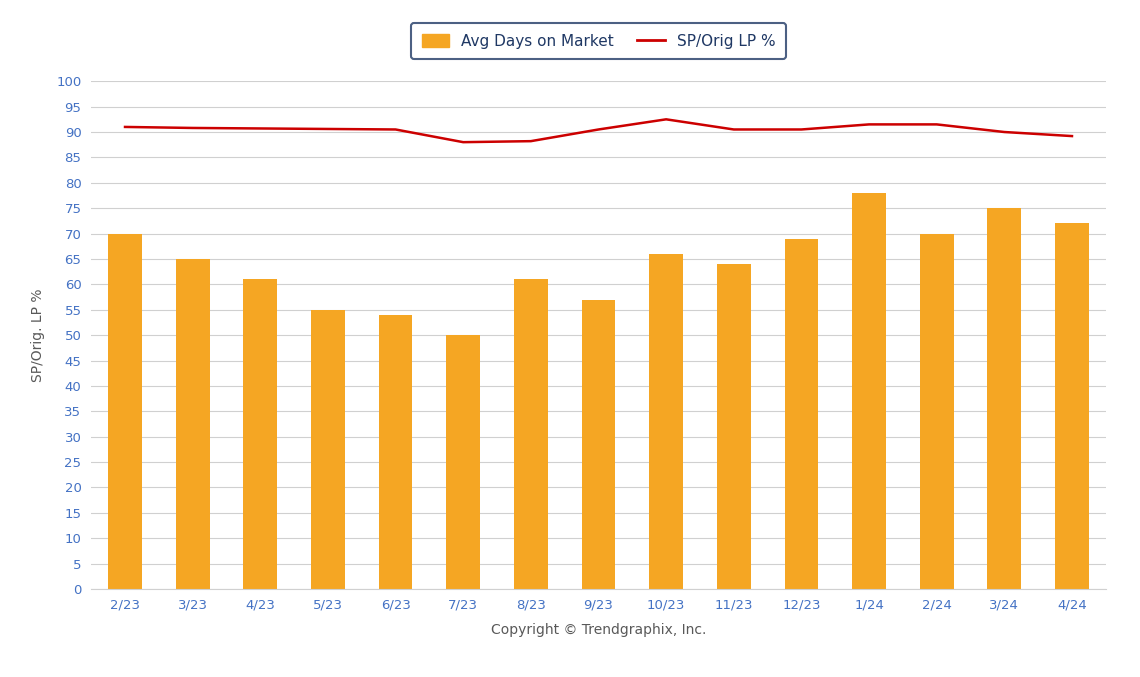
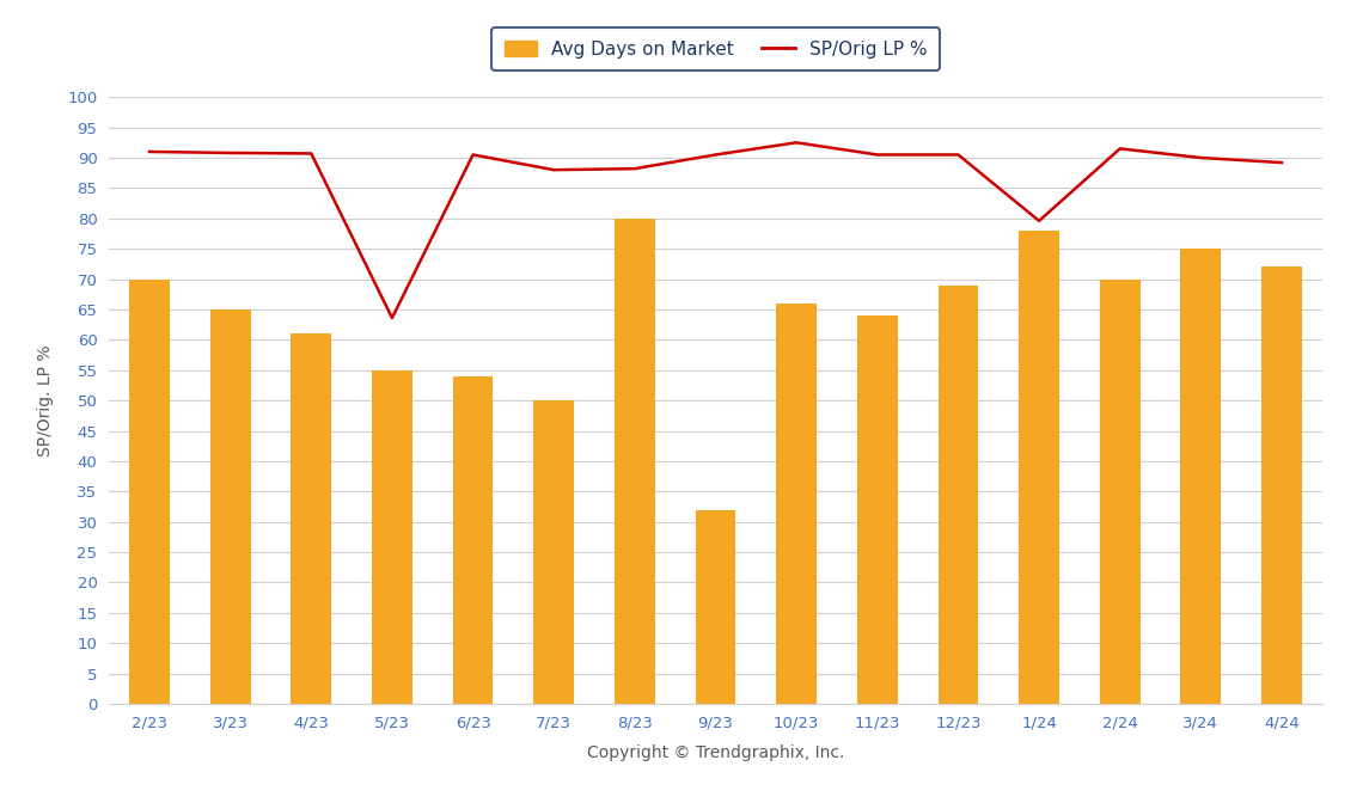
SP/Orig LP %/5/23: 90.6 -> 63.6
Avg Days on Market/8/23: 61 -> 80
Avg Days on Market/9/23: 57 -> 32
SP/Orig LP %/1/24: 91.5 -> 79.6
